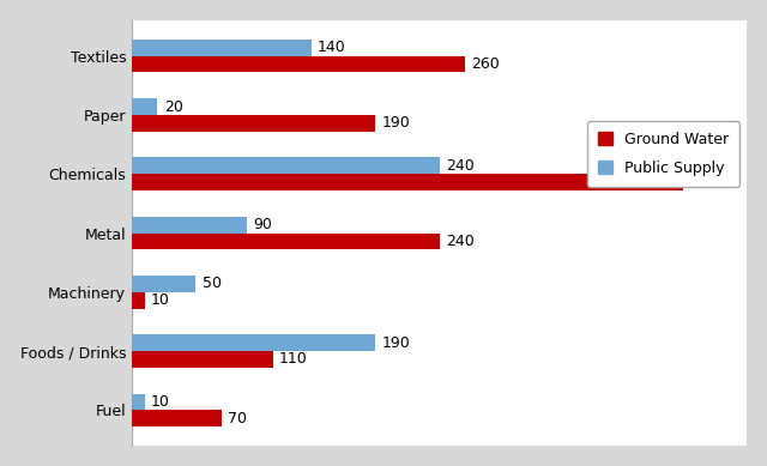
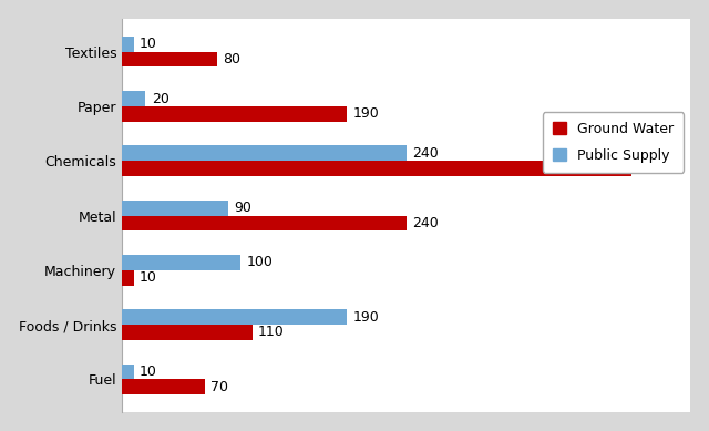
Public Supply/Textiles: 140 -> 10
Ground Water/Textiles: 260 -> 80
Public Supply/Machinery: 50 -> 100
